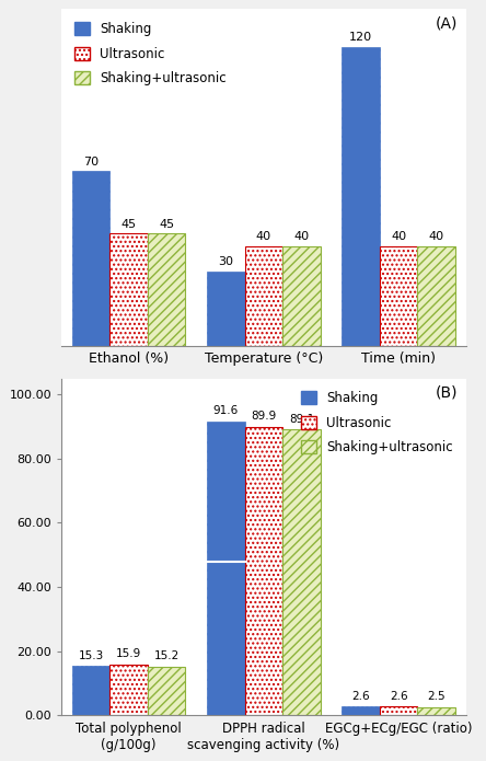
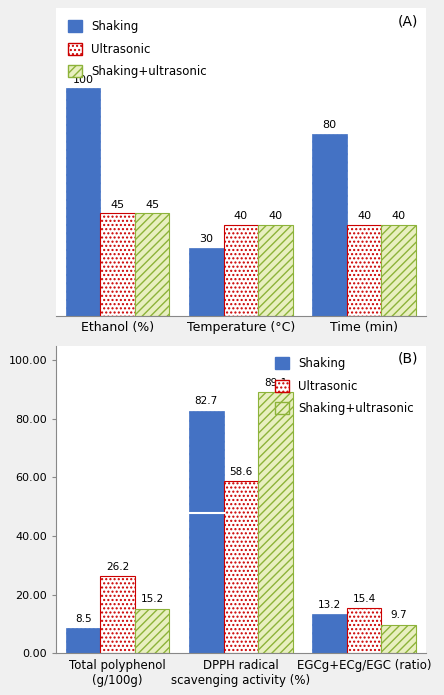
Shaking/Ethanol (%): 70 -> 100
Shaking/Time (min): 120 -> 80
Shaking/Total polyphenol (g/100g): 15.3 -> 8.5
Ultrasonic/Total polyphenol (g/100g): 15.9 -> 26.2
Shaking/DPPH radical scavenging activity (%): 91.6 -> 82.7
Ultrasonic/DPPH radical scavenging activity (%): 89.9 -> 58.6
Shaking/EGCg+ECg/EGC (ratio): 2.6 -> 13.2
Ultrasonic/EGCg+ECg/EGC (ratio): 2.6 -> 15.4
Shaking+ultrasonic/EGCg+ECg/EGC (ratio): 2.5 -> 9.7
